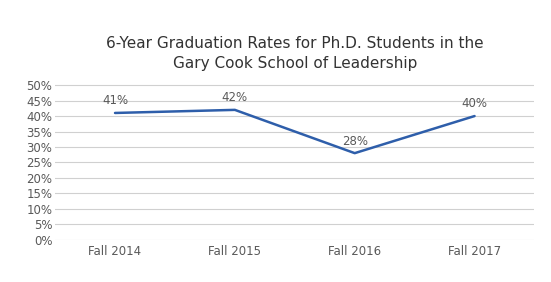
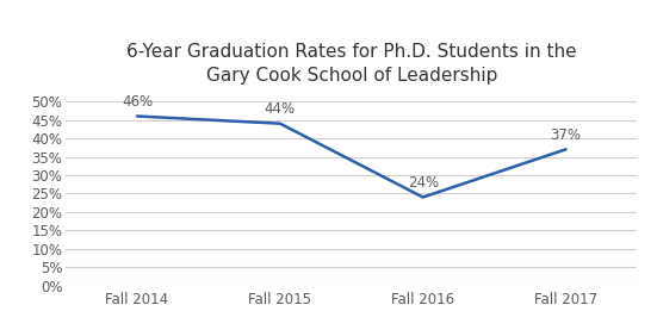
Fall 2014: 41% -> 46%
Fall 2015: 42% -> 44%
Fall 2016: 28% -> 24%
Fall 2017: 40% -> 37%
